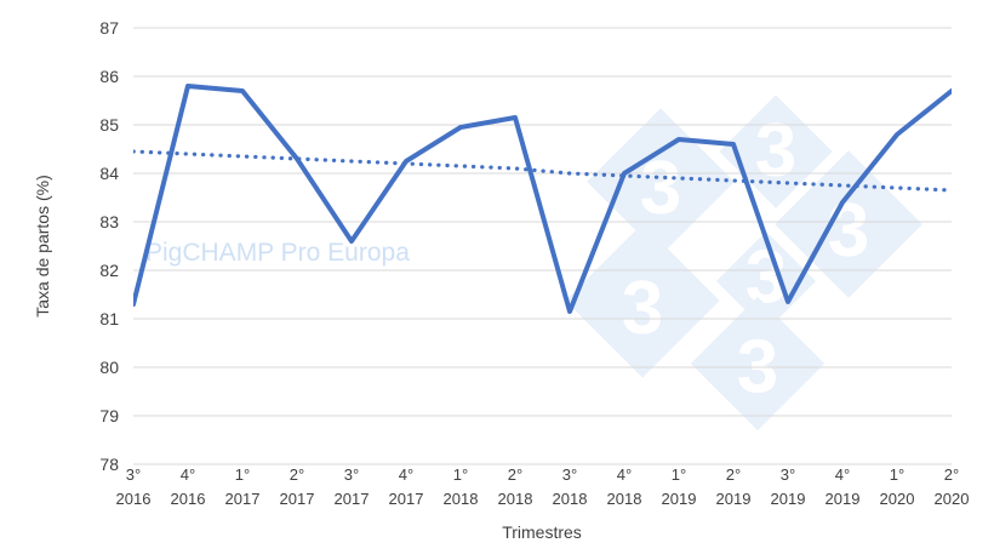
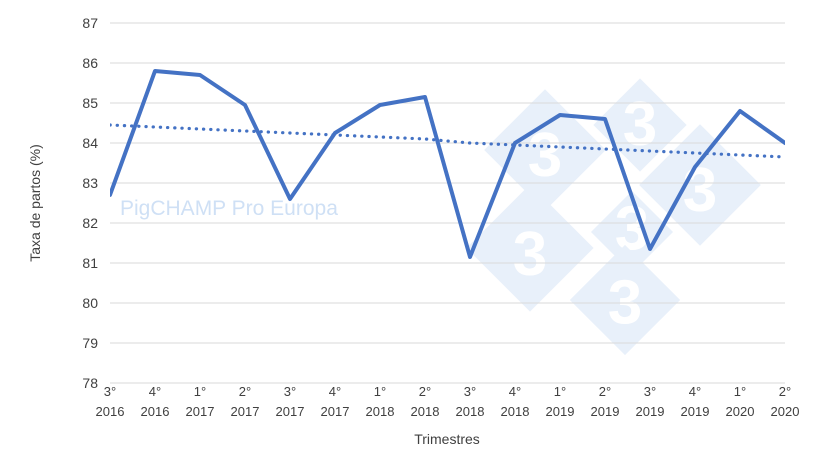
Taxa de partos (%)/3° 2016: 81.3 -> 82.7
Taxa de partos (%)/2° 2017: 84.3 -> 85.0
Taxa de partos (%)/2° 2020: 85.7 -> 84.0
